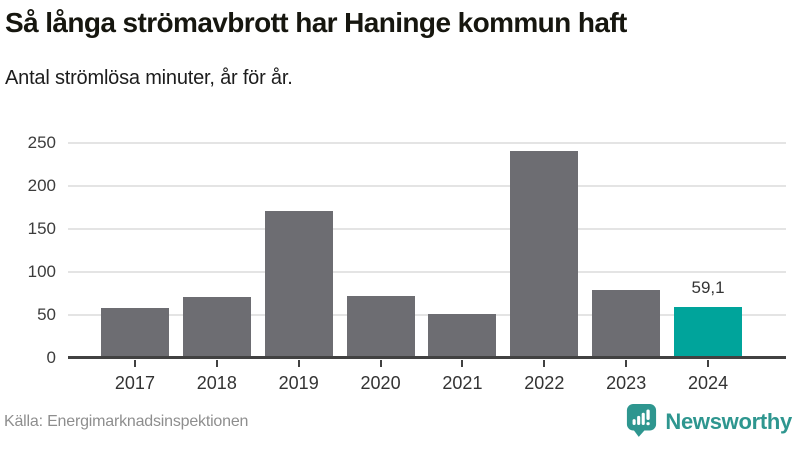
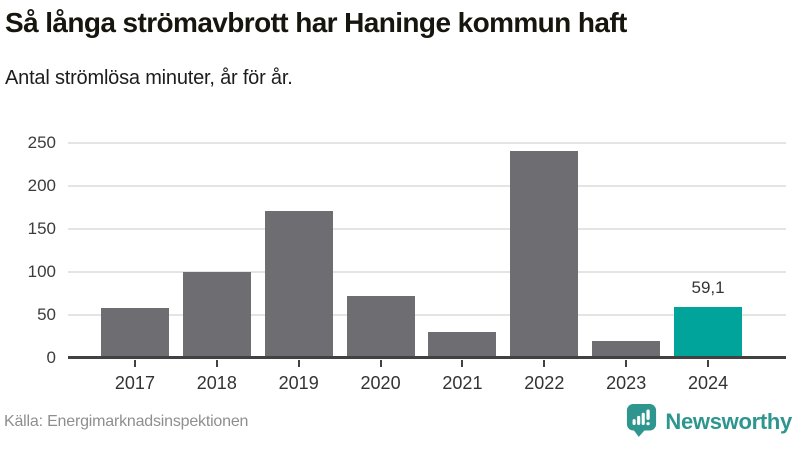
2018: 70 -> 100
2021: 50 -> 30
2023: 80 -> 20
